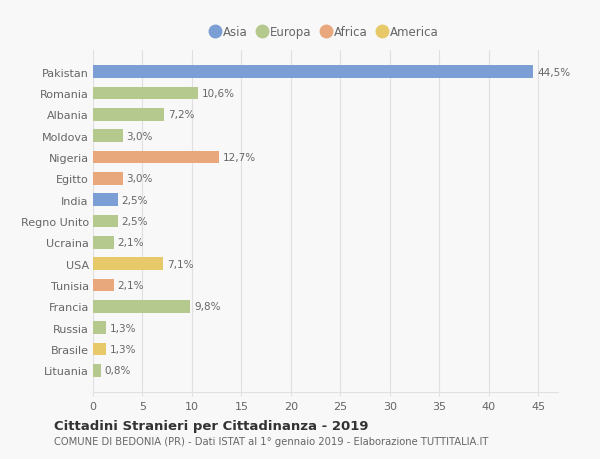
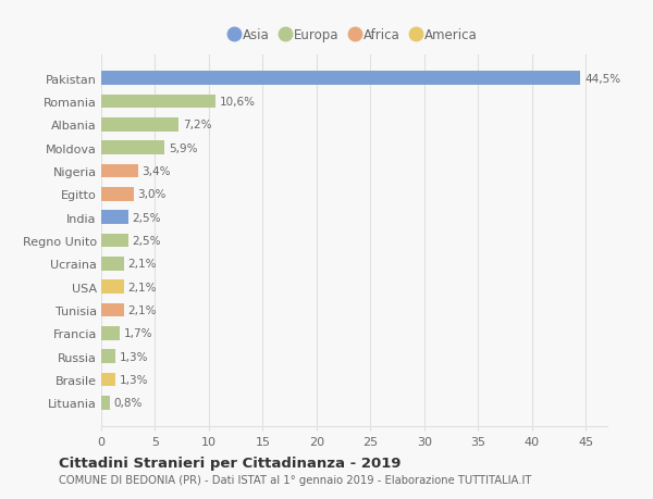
Moldova: 3,0% -> 5,9%
Nigeria: 12,7% -> 3,4%
USA: 7,1% -> 2,1%
Francia: 9,8% -> 1,7%
